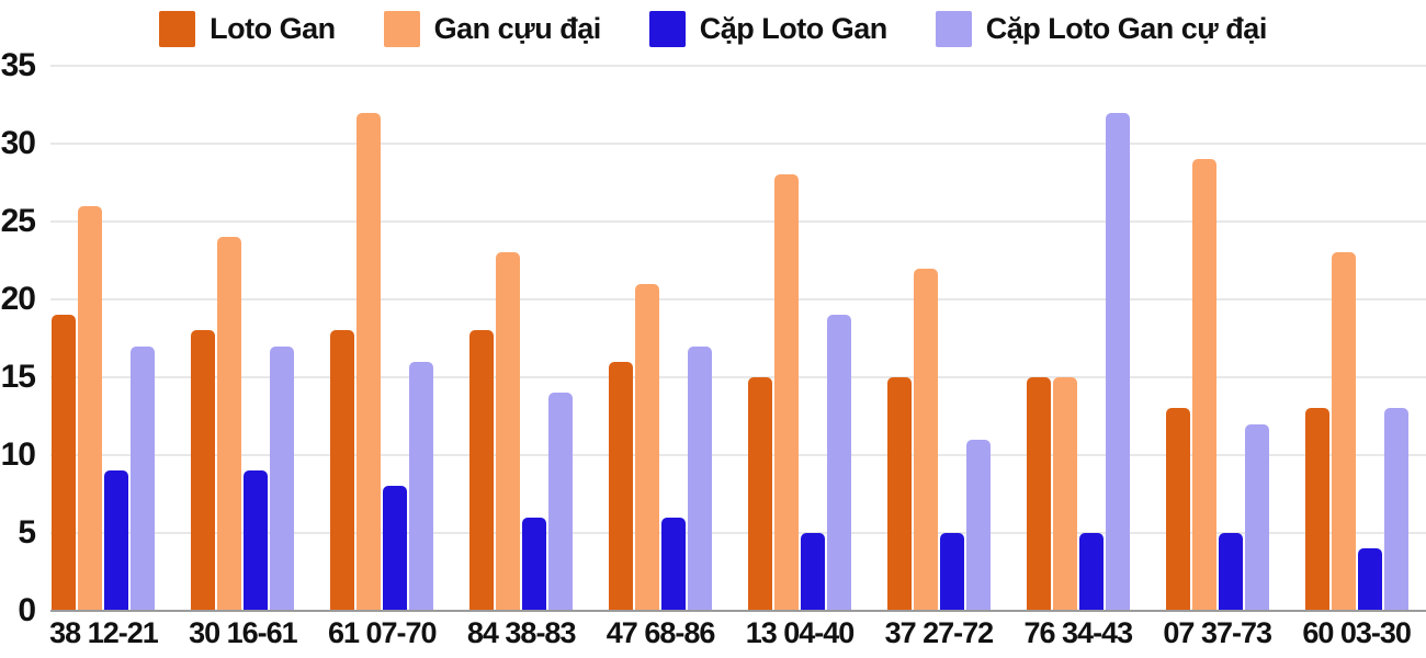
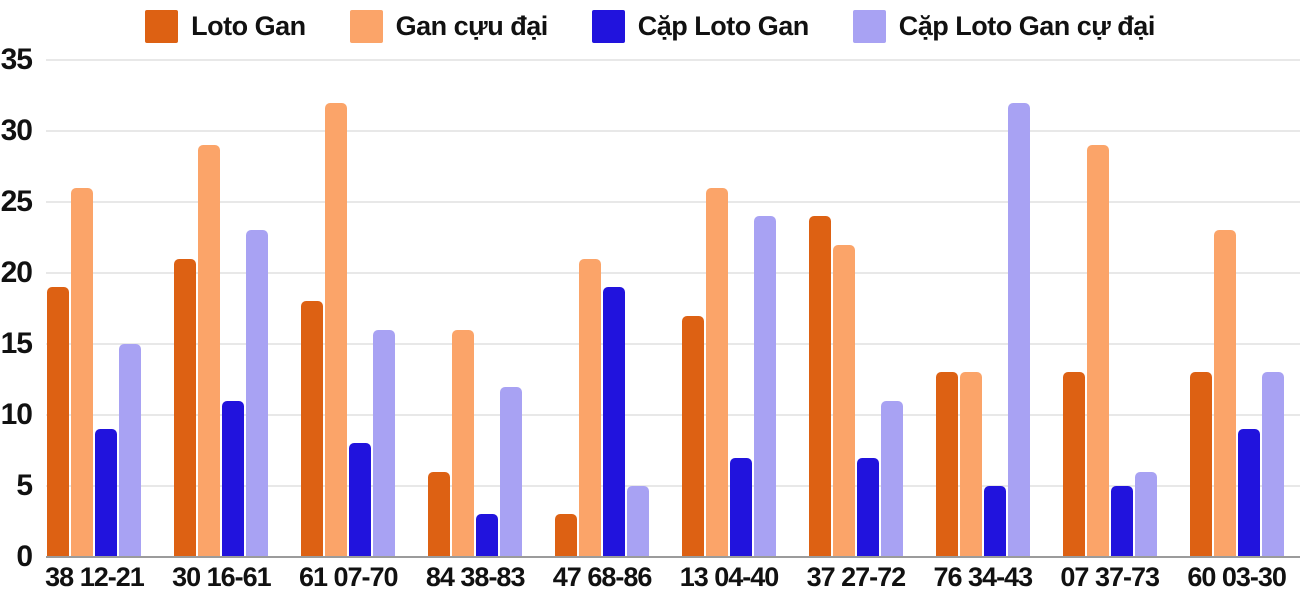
Cặp Loto Gan cự đại/38 12-21: 17 -> 15
Loto Gan/30 16-61: 18 -> 21
Gan cựu đại/30 16-61: 24 -> 29
Cặp Loto Gan/30 16-61: 9 -> 11
Cặp Loto Gan cự đại/30 16-61: 17 -> 23
Loto Gan/84 38-83: 18 -> 6
Gan cựu đại/84 38-83: 23 -> 16
Cặp Loto Gan/84 38-83: 6 -> 3
Cặp Loto Gan cự đại/84 38-83: 14 -> 12
Loto Gan/47 68-86: 16 -> 3
Cặp Loto Gan/47 68-86: 6 -> 19
Cặp Loto Gan cự đại/47 68-86: 17 -> 5
Loto Gan/13 04-40: 15 -> 17
Gan cựu đại/13 04-40: 28 -> 26
Cặp Loto Gan/13 04-40: 5 -> 7
Cặp Loto Gan cự đại/13 04-40: 19 -> 24
Loto Gan/37 27-72: 15 -> 24
Cặp Loto Gan/37 27-72: 5 -> 7
Loto Gan/76 34-43: 15 -> 13
Gan cựu đại/76 34-43: 15 -> 13
Cặp Loto Gan cự đại/07 37-73: 12 -> 6
Cặp Loto Gan/60 03-30: 4 -> 9
